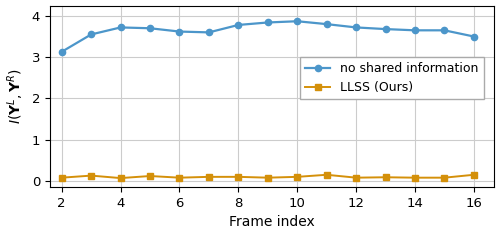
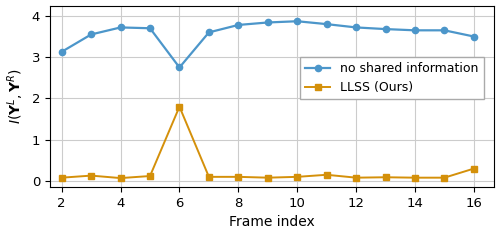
no shared information/6: 3.62 -> 2.75
LLSS (Ours)/6: 0.08 -> 1.80
LLSS (Ours)/16: 0.15 -> 0.30
